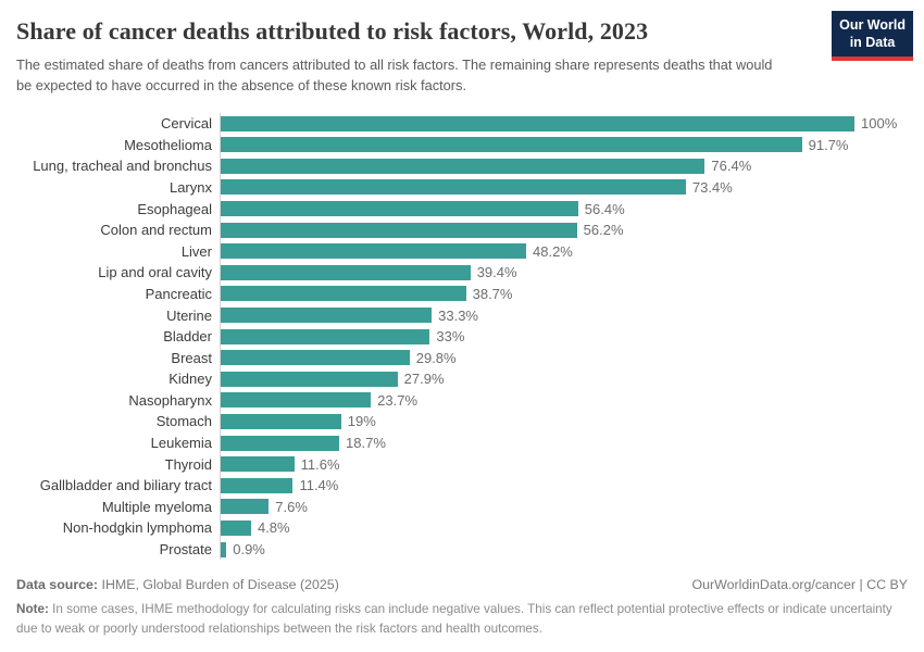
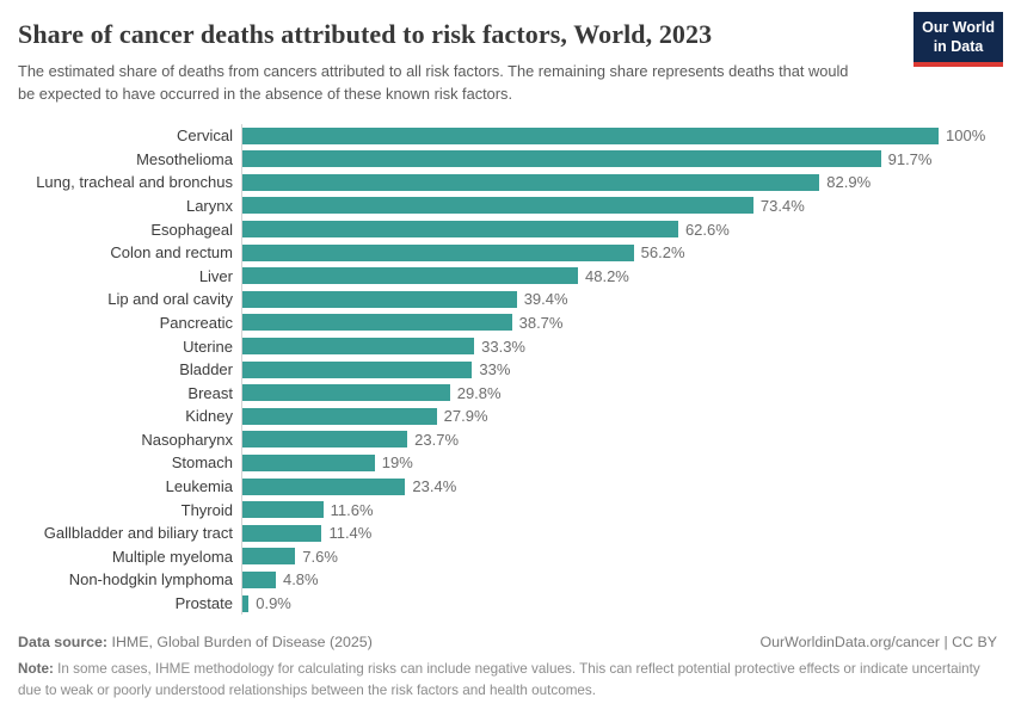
Lung, tracheal and bronchus: 76.4% -> 82.9%
Esophageal: 56.4% -> 62.6%
Leukemia: 18.7% -> 23.4%
